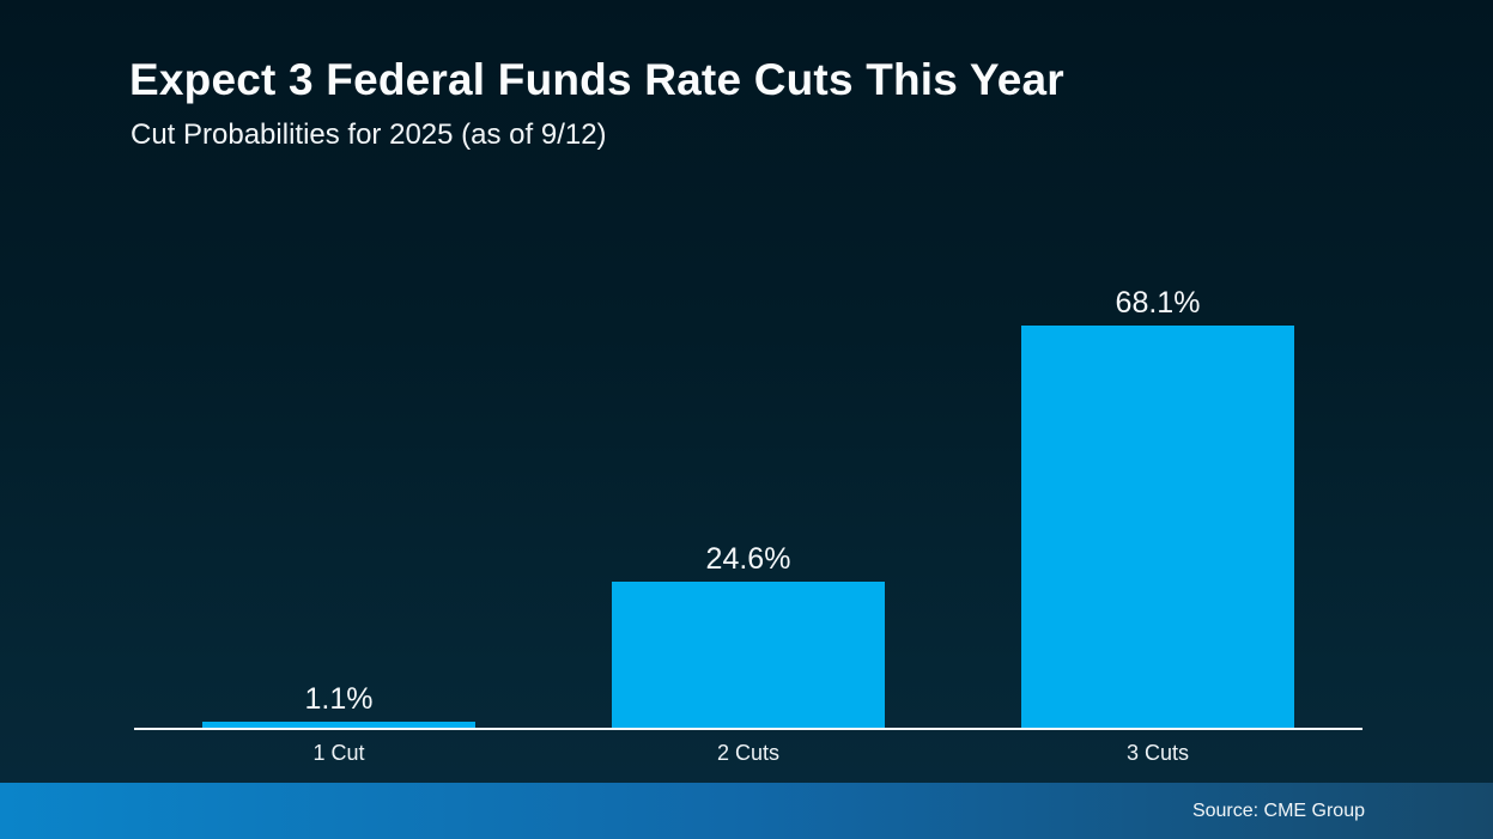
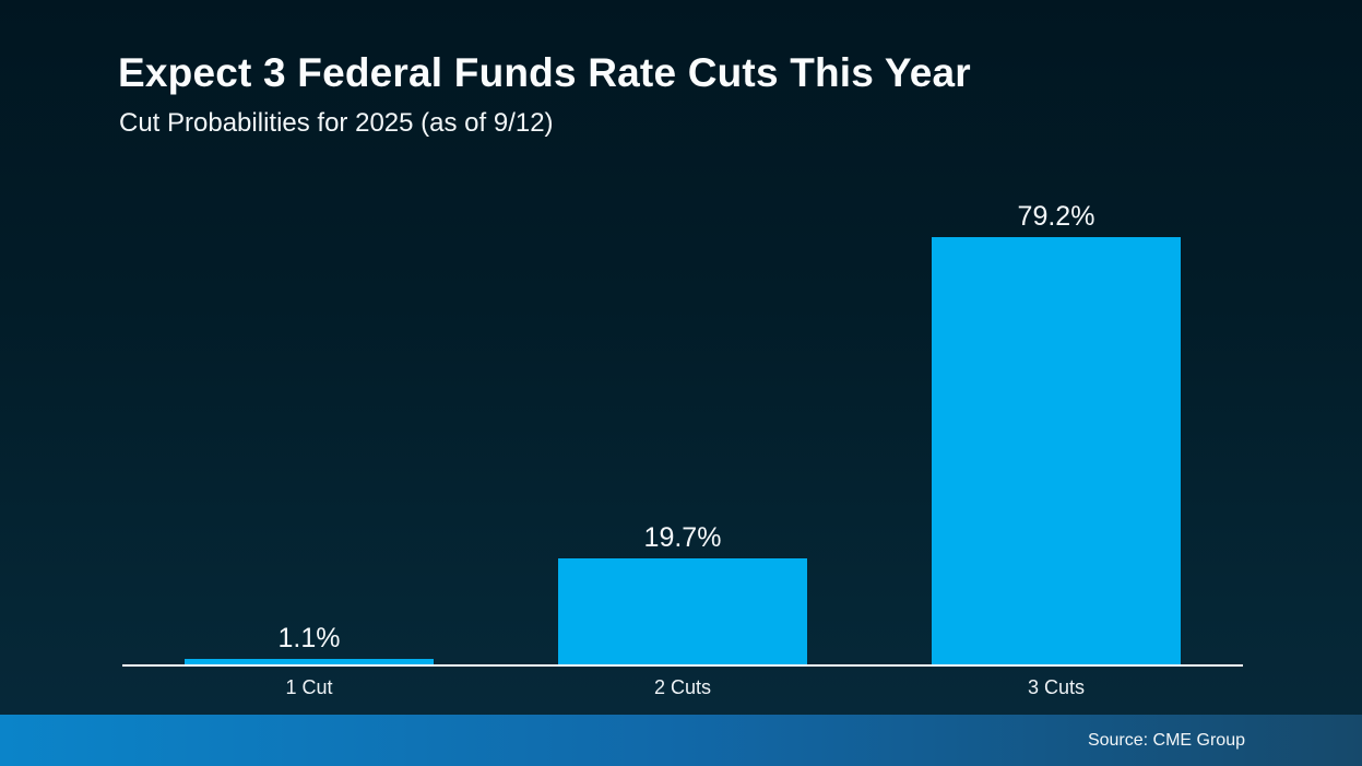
2 Cuts: 24.6% -> 19.7%
3 Cuts: 68.1% -> 79.2%
